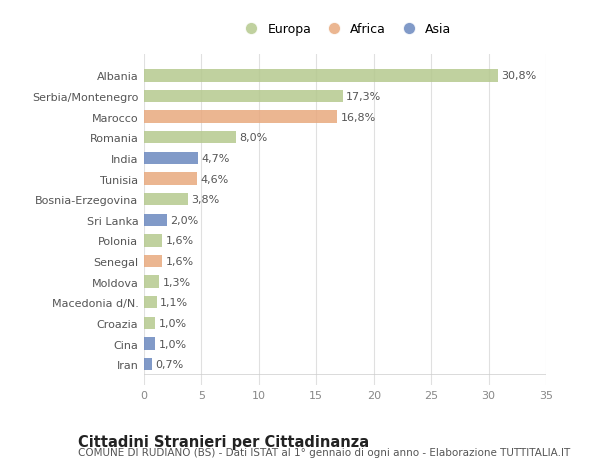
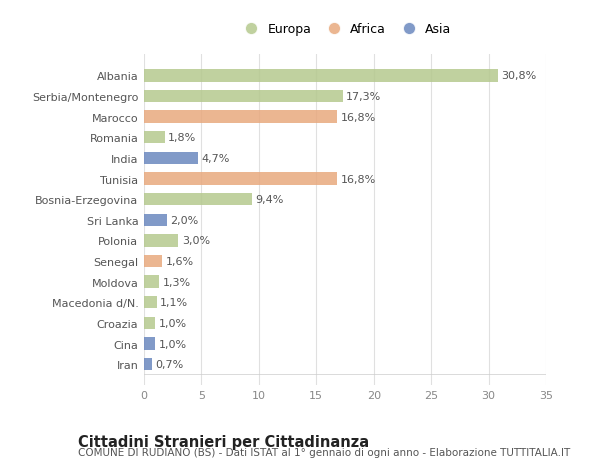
Romania: 8,0% -> 1,8%
Tunisia: 4,6% -> 16,8%
Bosnia-Erzegovina: 3,8% -> 9,4%
Polonia: 1,6% -> 3,0%
